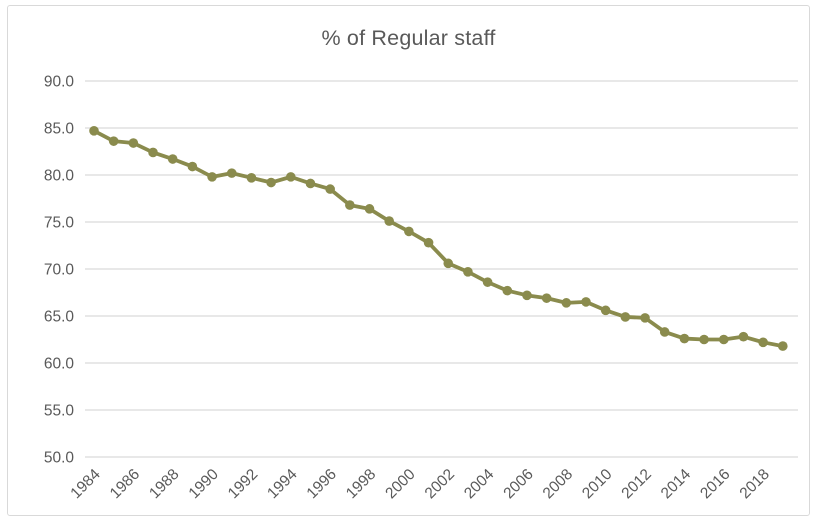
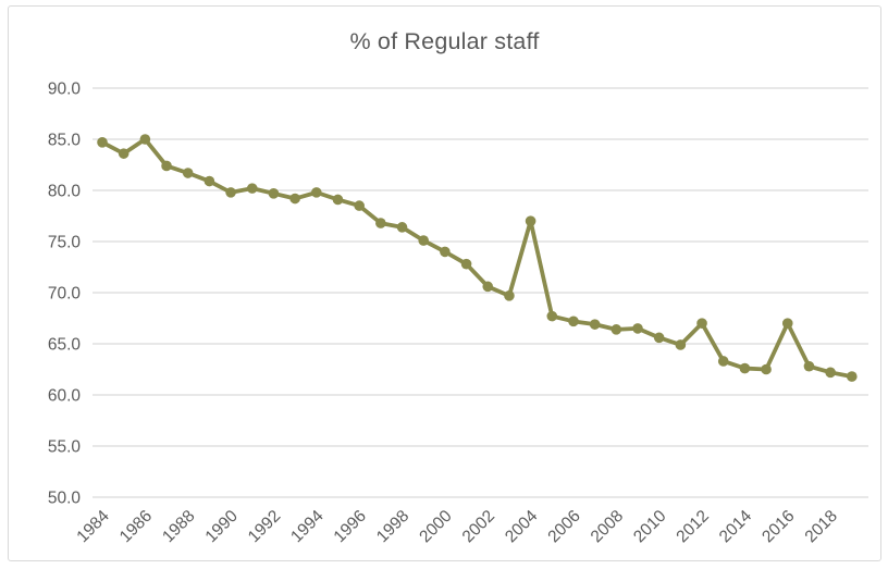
1986: 83 -> 85
2004: 69 -> 77
2012: 65 -> 67
2016: 62 -> 67
